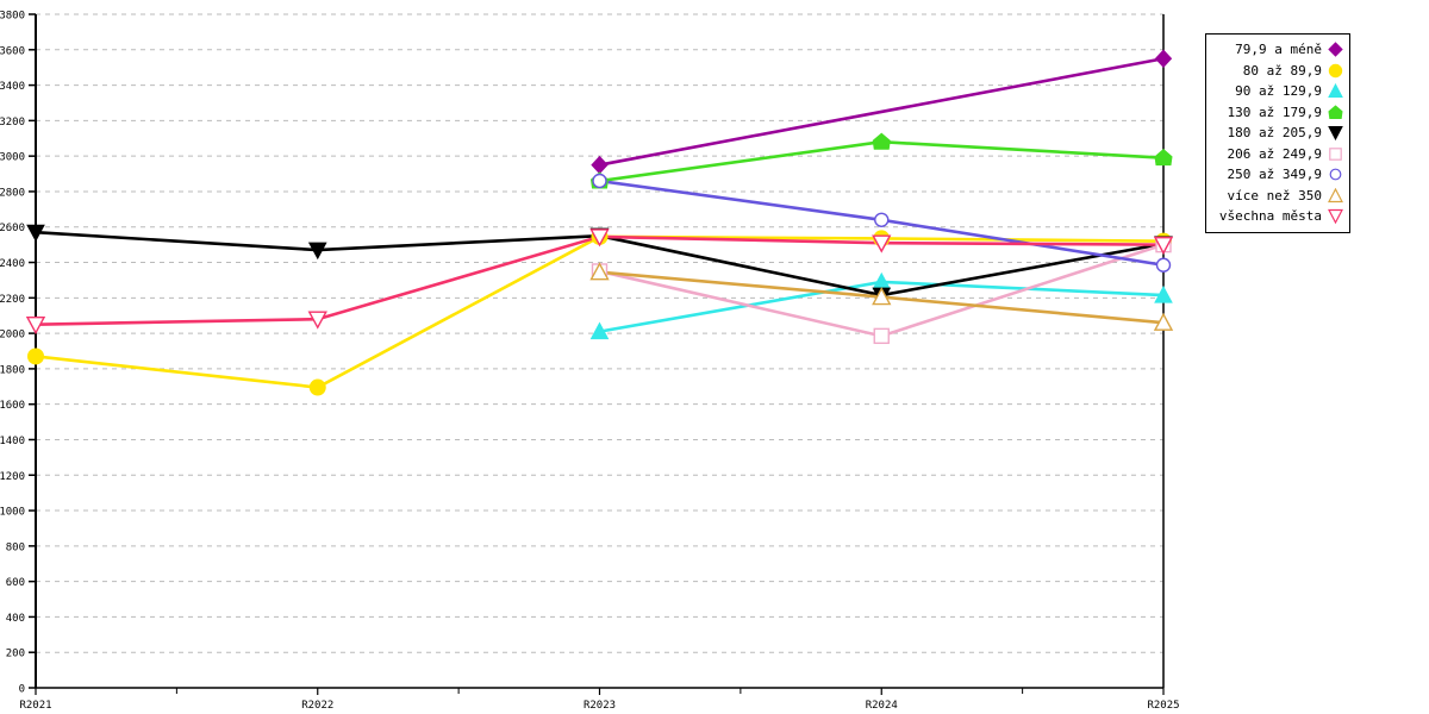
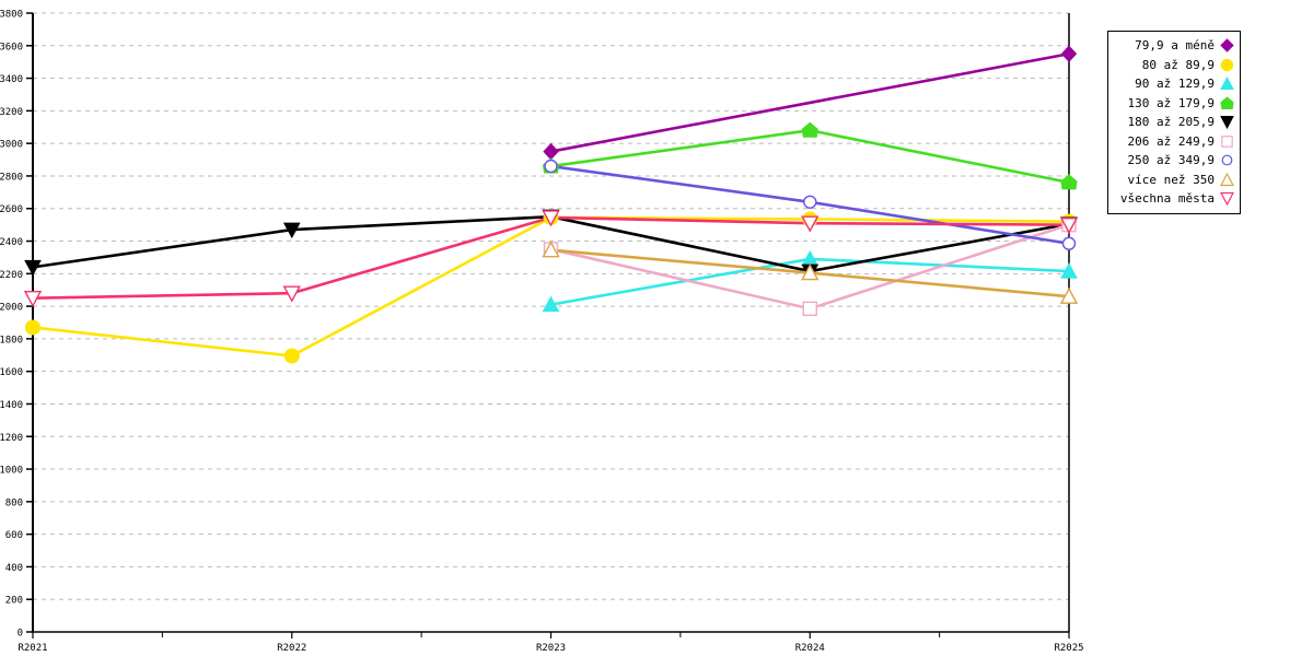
180 až 205,9/R2021: 2570 -> 2240
130 až 179,9/R2025: 2990 -> 2760
